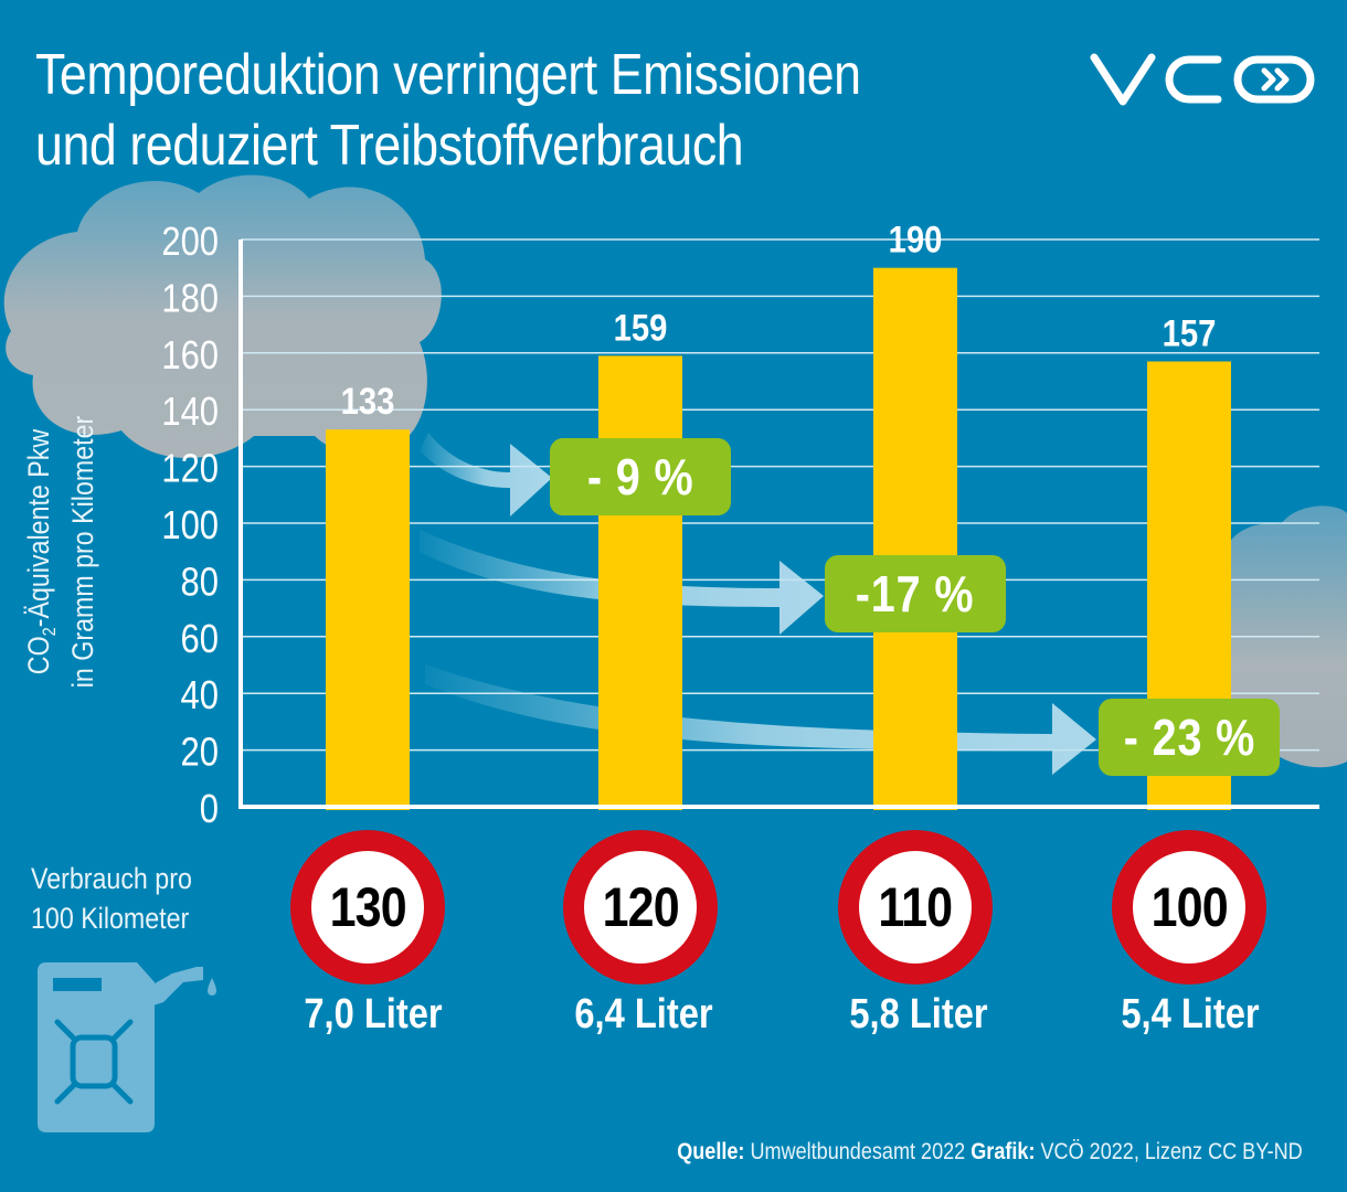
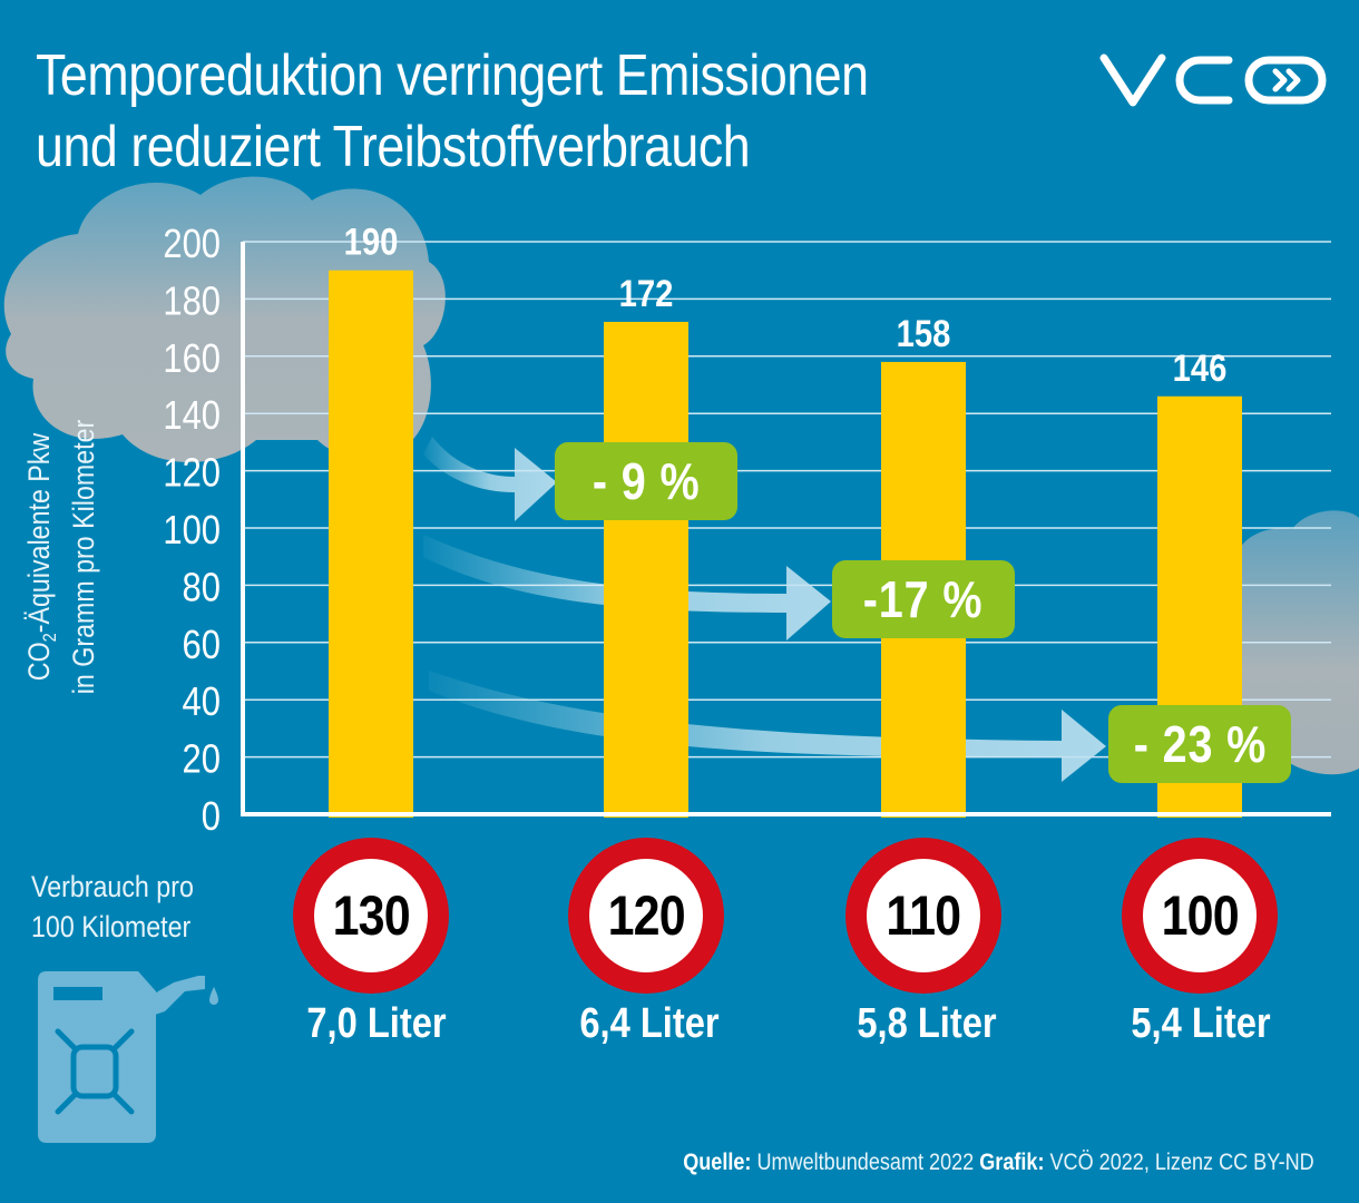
130: 133 -> 190
120: 159 -> 172
110: 190 -> 158
100: 157 -> 146
